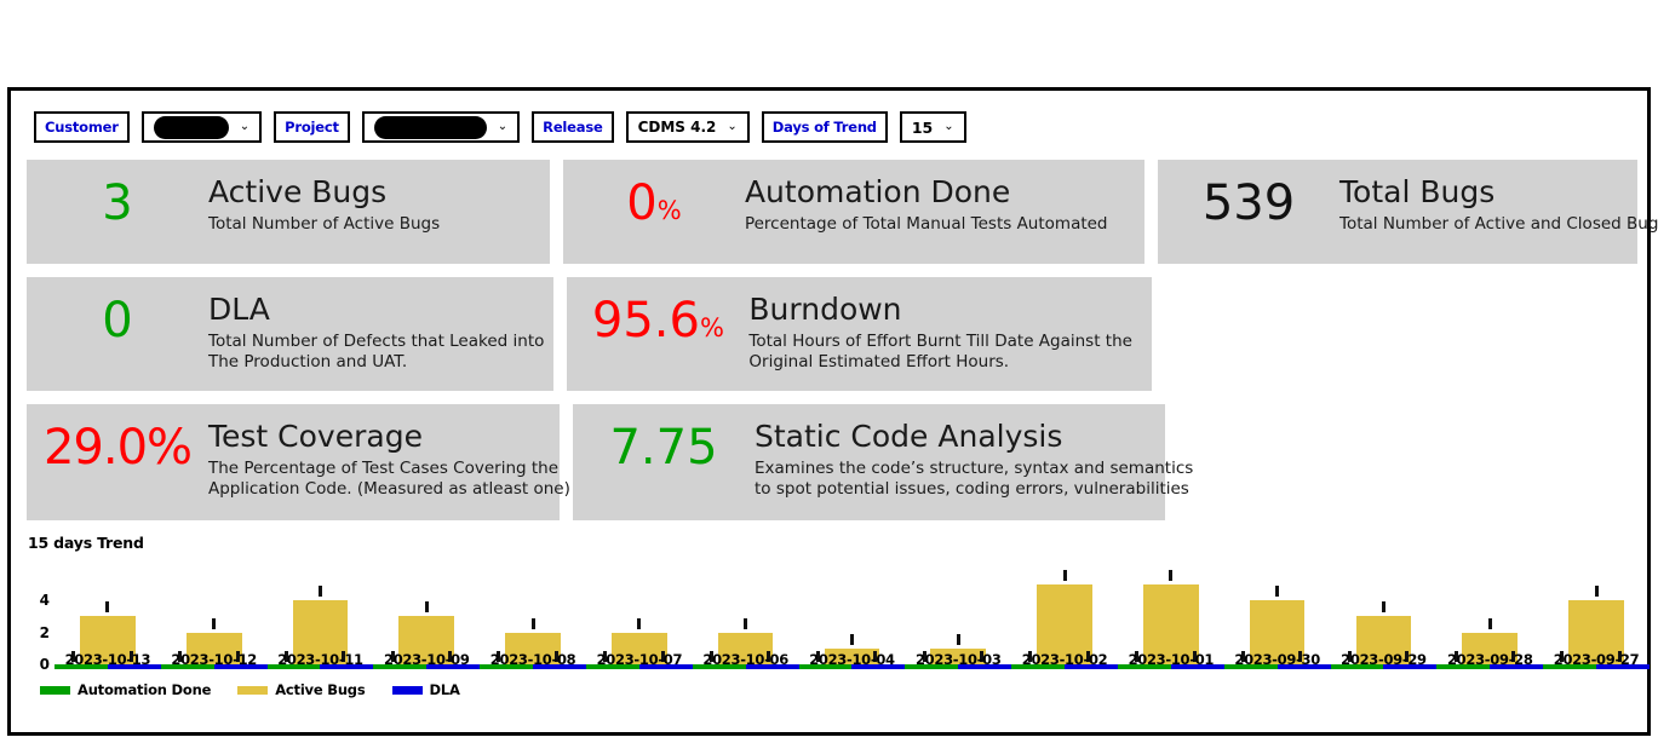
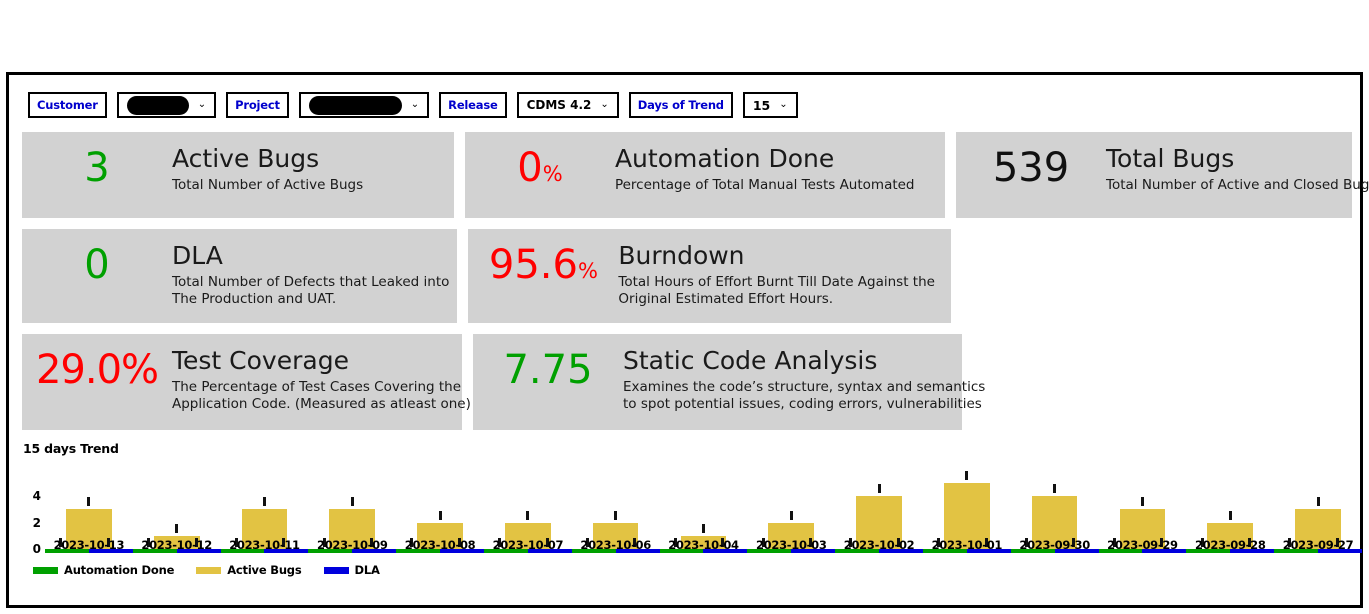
Active Bugs/2023-10-12: 2 -> 1
Active Bugs/2023-10-11: 4 -> 3
Active Bugs/2023-10-03: 1 -> 2
Active Bugs/2023-10-02: 5 -> 4
Active Bugs/2023-09-27: 4 -> 3
